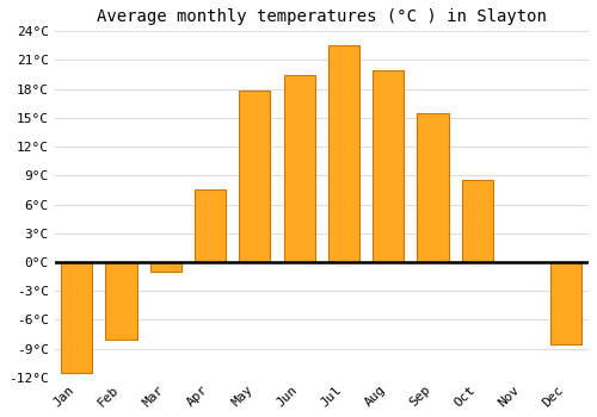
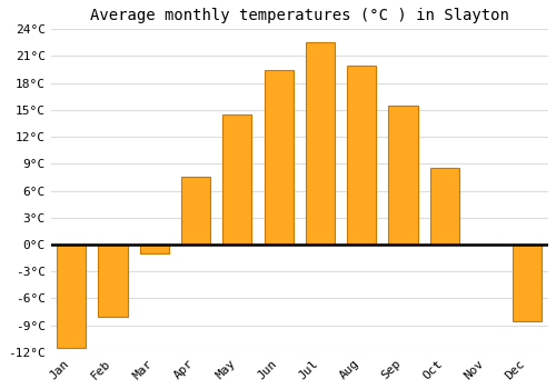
May: 17.8°C -> 14.5°C
